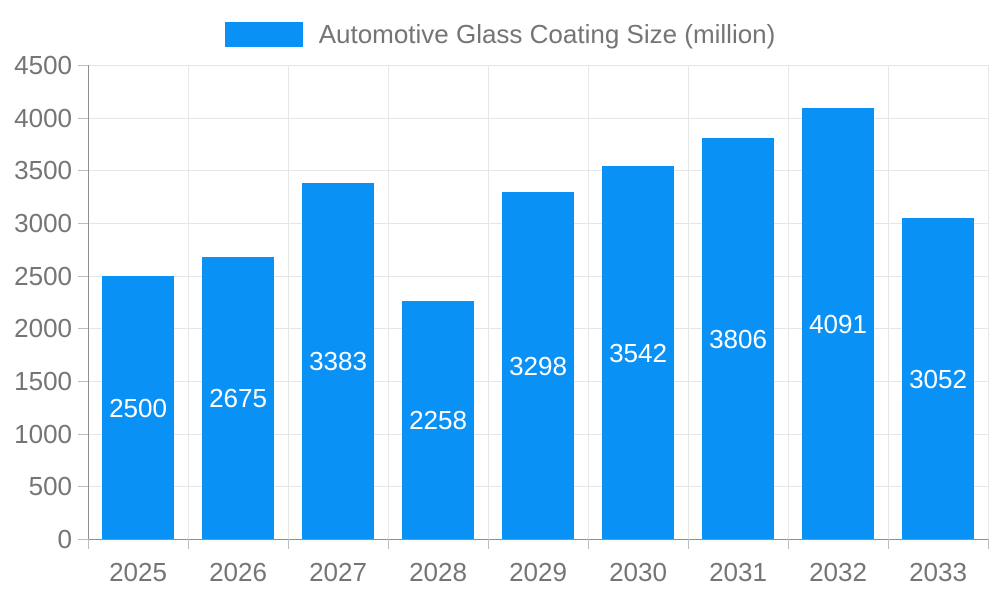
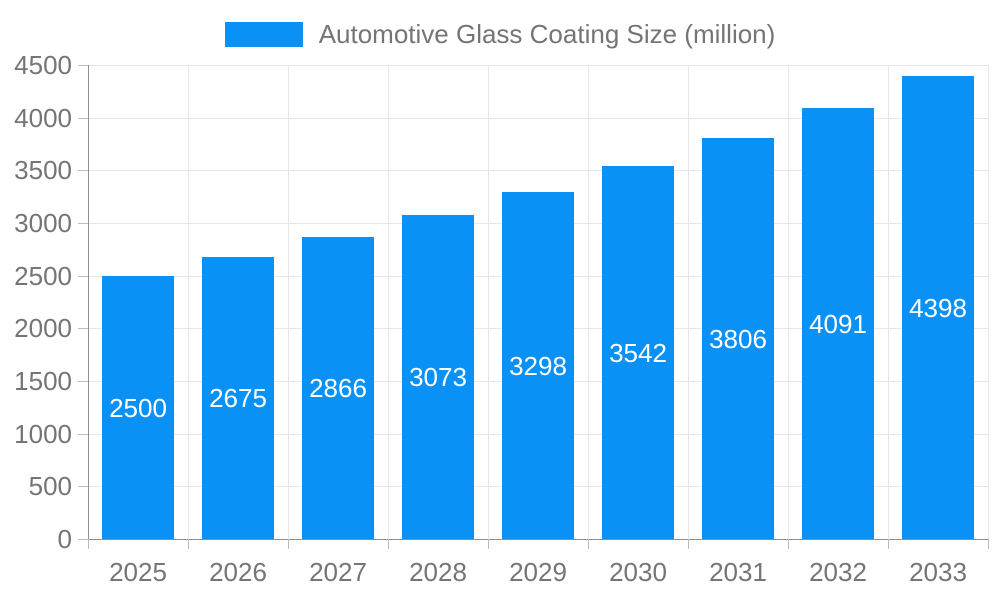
2027: 3383 -> 2866
2028: 2258 -> 3073
2033: 3052 -> 4398
